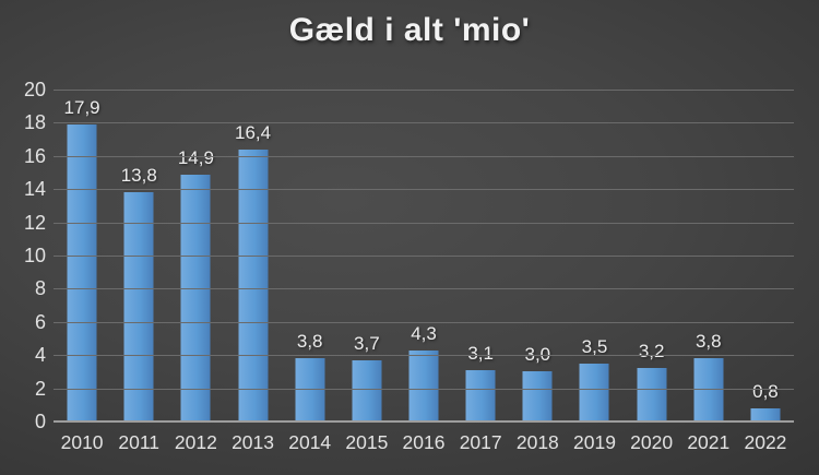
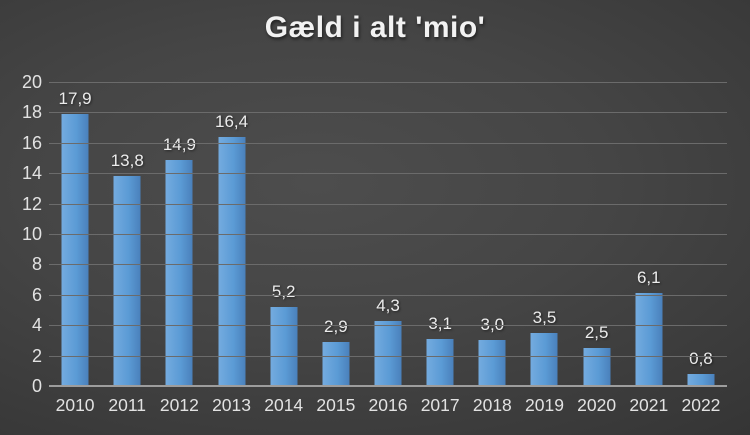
2014: 3,8 -> 5,2
2015: 3,7 -> 2,9
2020: 3,2 -> 2,5
2021: 3,8 -> 6,1
